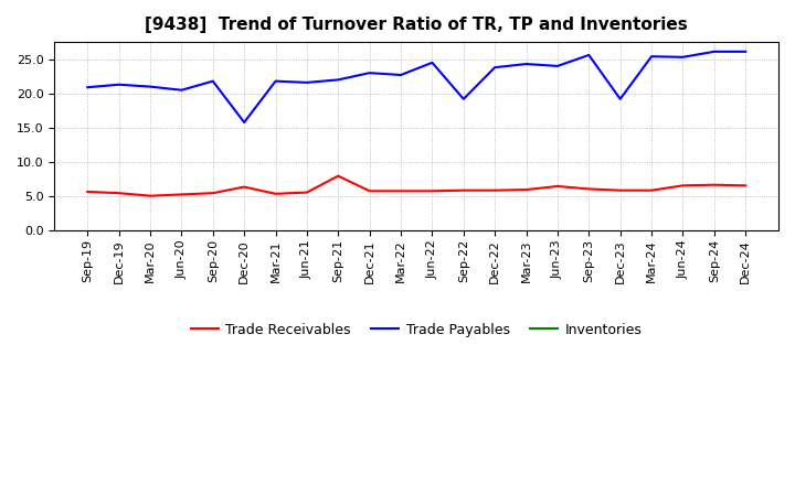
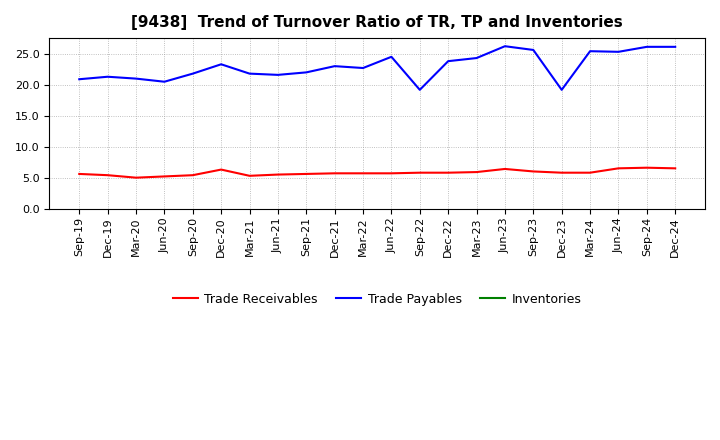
Trade Payables/Dec-20: 15.8 -> 23.3
Trade Receivables/Sep-21: 8.0 -> 5.7
Trade Payables/Jun-23: 24.0 -> 26.2
